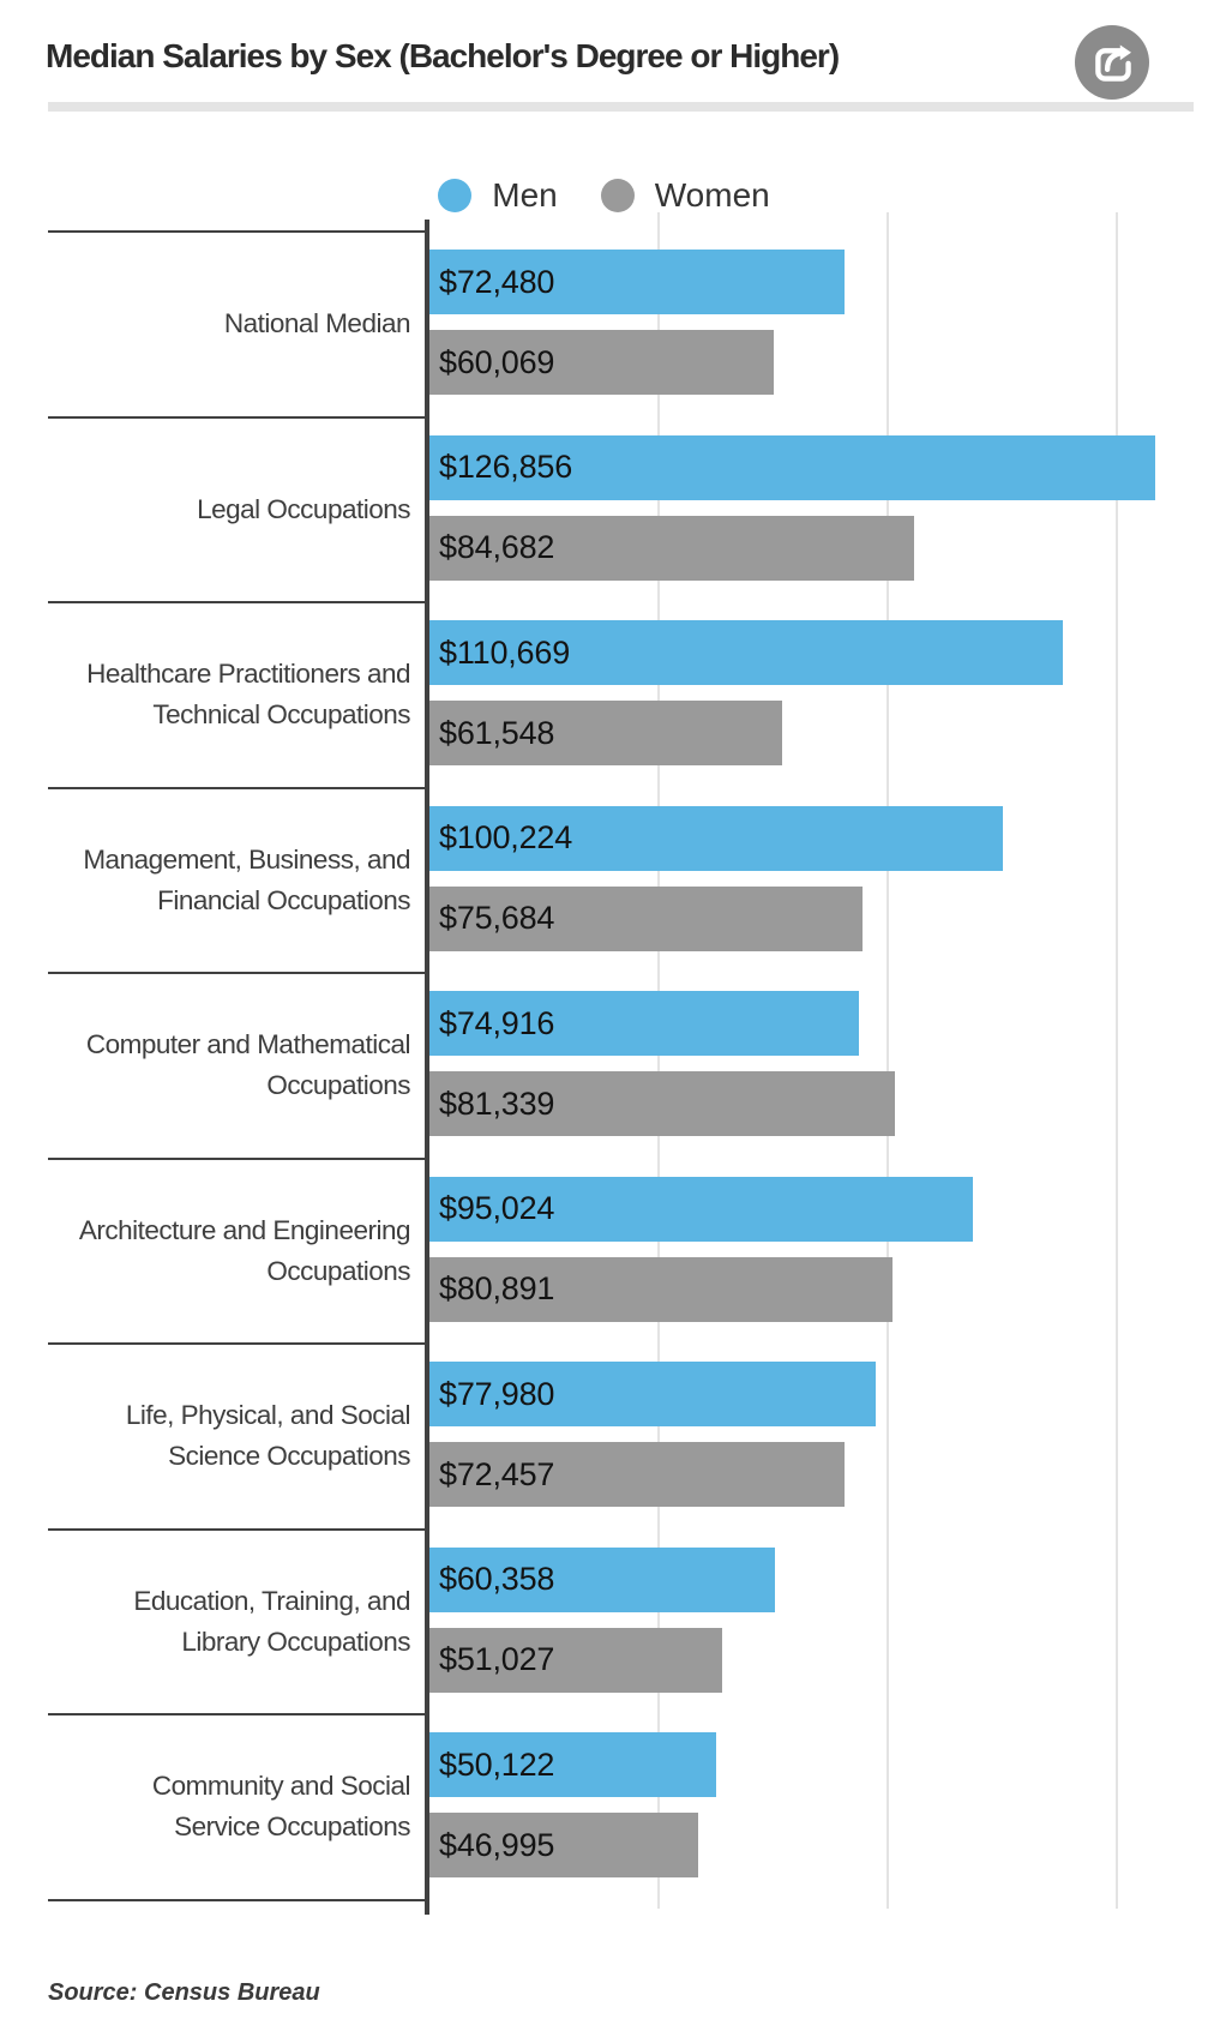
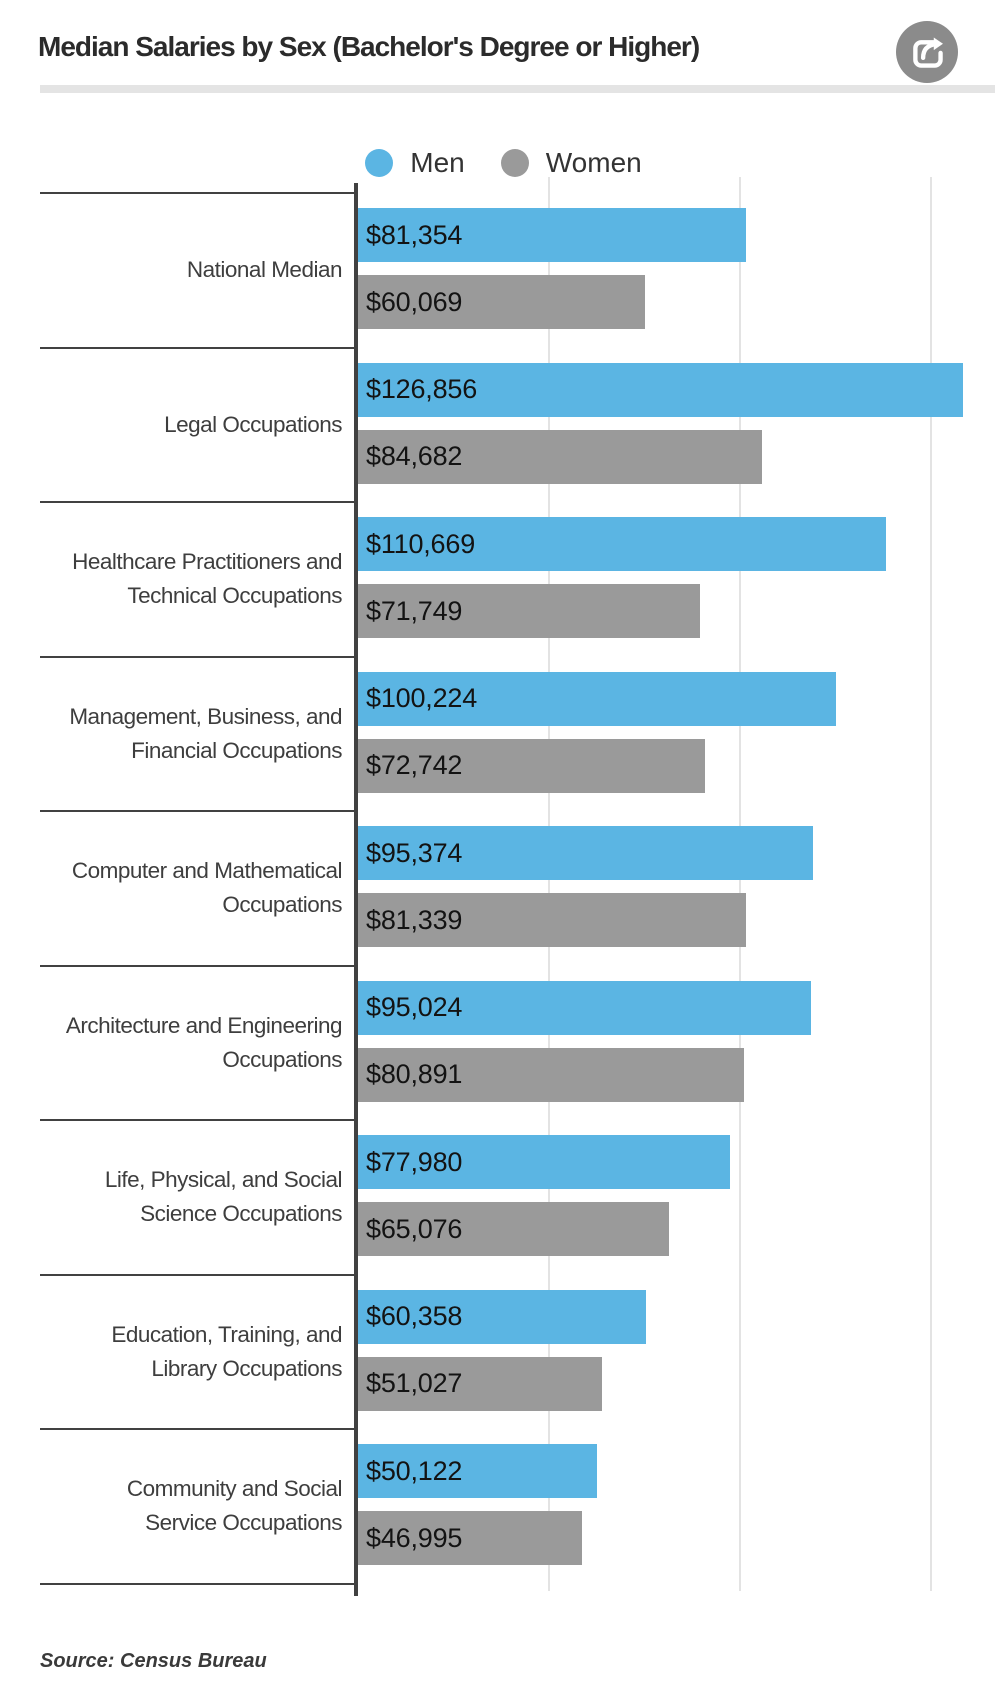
Men/National Median: $72,480 -> $81,354
Women/Healthcare Practitioners and Technical Occupations: $61,548 -> $71,749
Women/Management, Business, and Financial Occupations: $75,684 -> $72,742
Men/Computer and Mathematical Occupations: $74,916 -> $95,374
Women/Life, Physical, and Social Science Occupations: $72,457 -> $65,076
